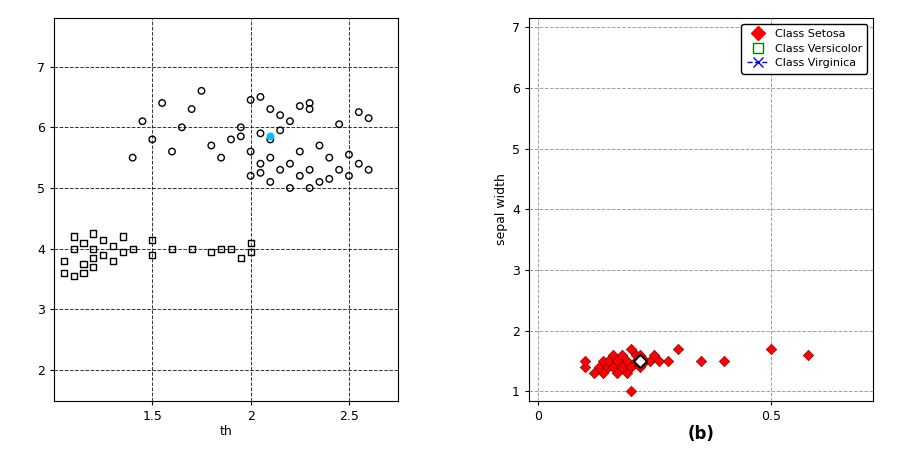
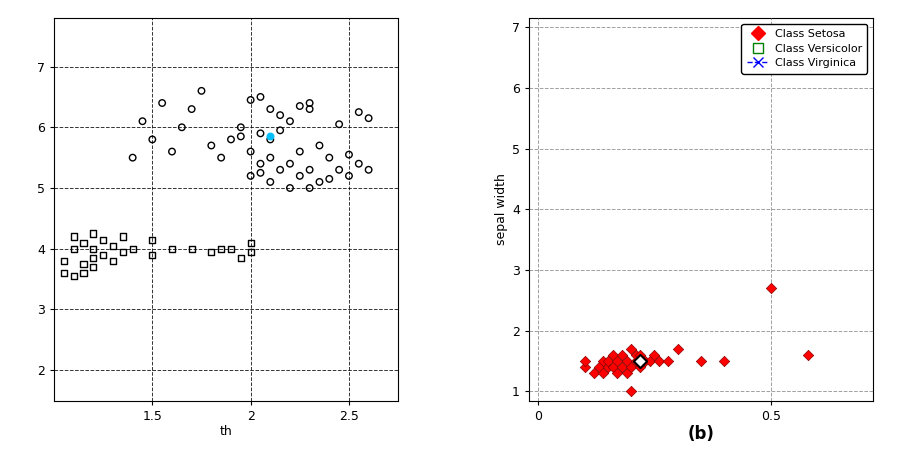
Class Setosa/0.5: 1.7 -> 2.7
